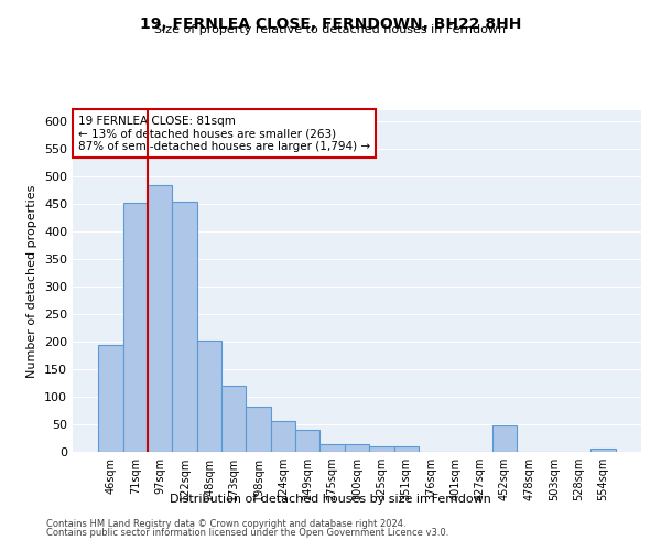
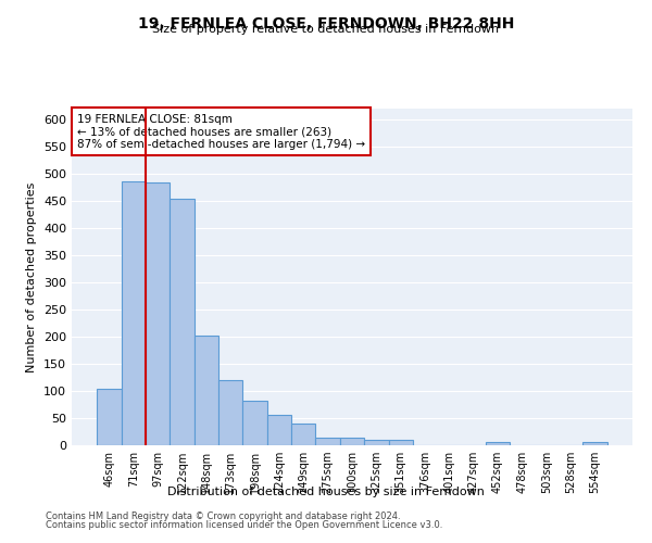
46sqm: 194 -> 105
71sqm: 452 -> 487
452sqm: 48 -> 7
